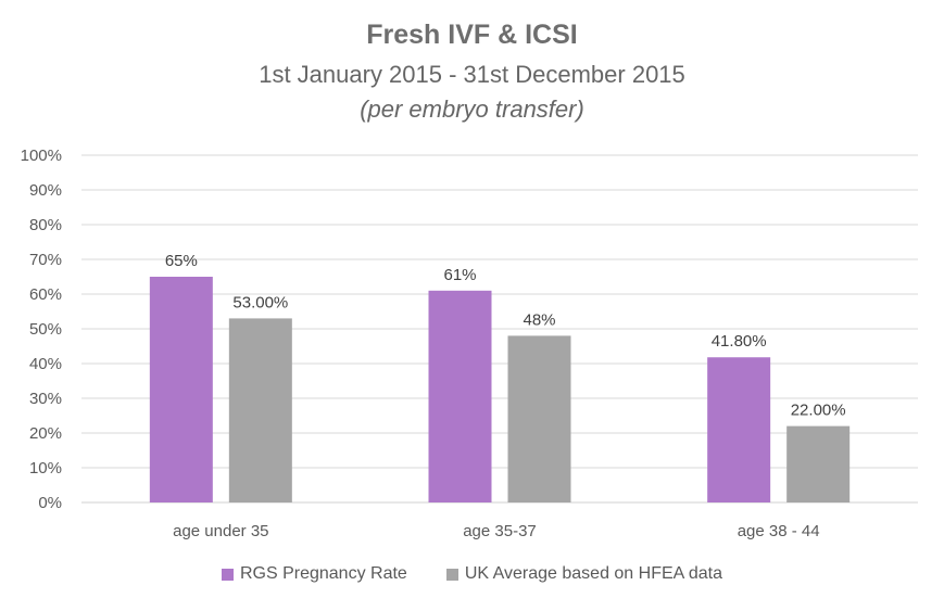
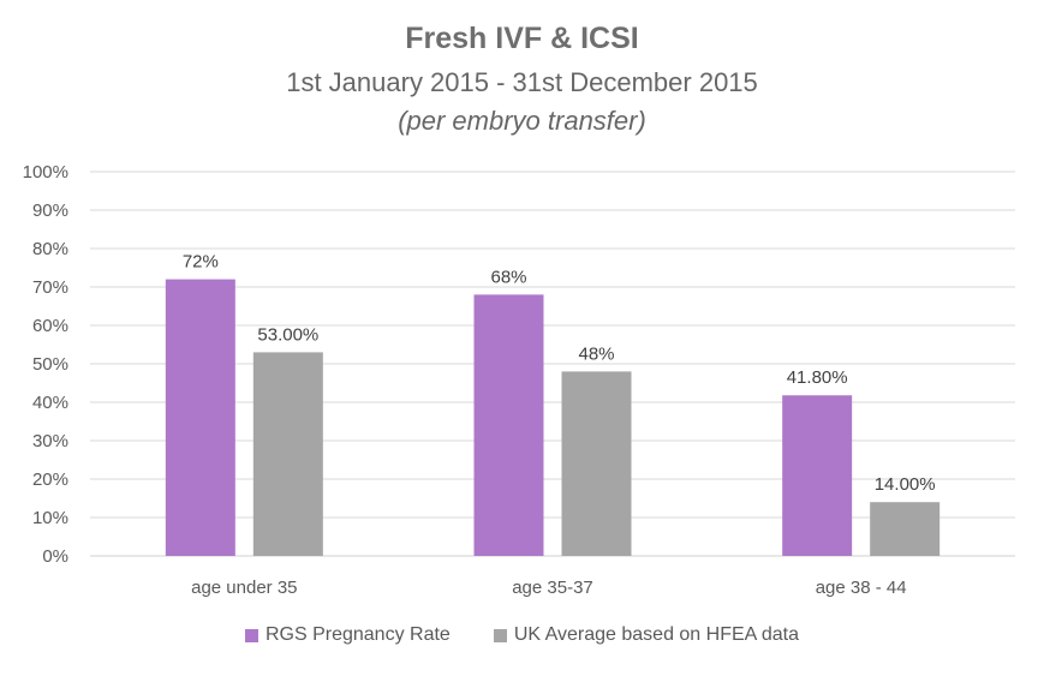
RGS Pregnancy Rate/age under 35: 65% -> 72%
RGS Pregnancy Rate/age 35-37: 61% -> 68%
UK Average based on HFEA data/age 38 - 44: 22.00% -> 14.00%
